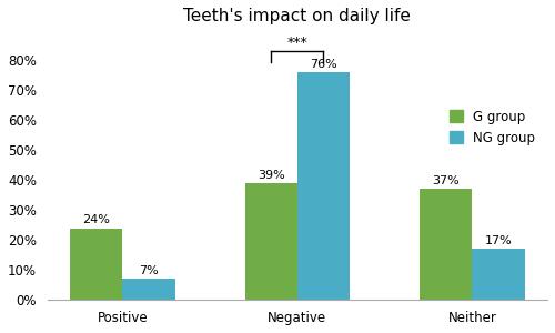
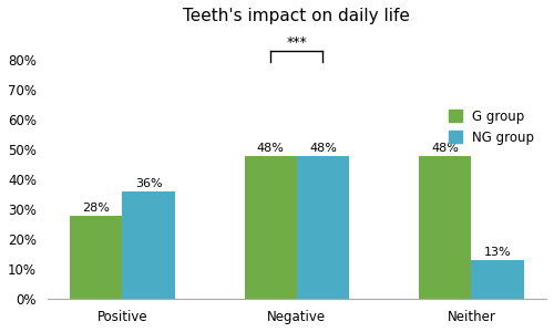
G group/Positive: 24% -> 28%
NG group/Positive: 7% -> 36%
G group/Negative: 39% -> 48%
NG group/Negative: 76% -> 48%
G group/Neither: 37% -> 48%
NG group/Neither: 17% -> 13%
